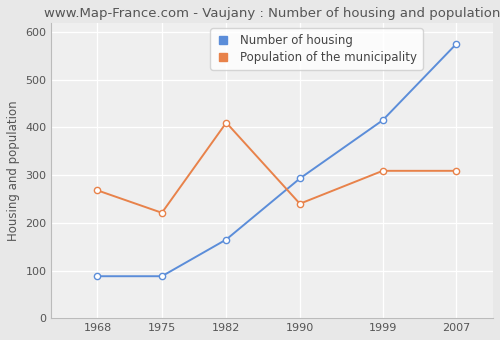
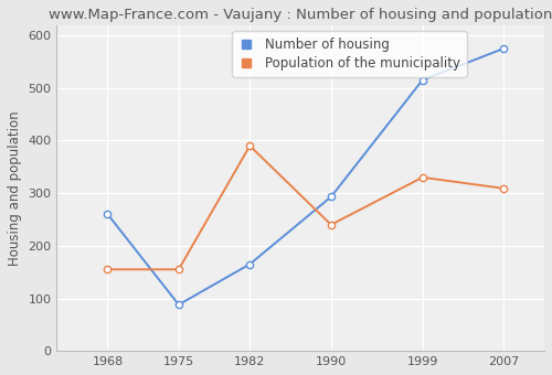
Number of housing/1968: 88 -> 260
Population of the municipality/1968: 268 -> 155
Population of the municipality/1975: 221 -> 155
Population of the municipality/1982: 410 -> 390
Number of housing/1999: 415 -> 515
Population of the municipality/1999: 309 -> 330
